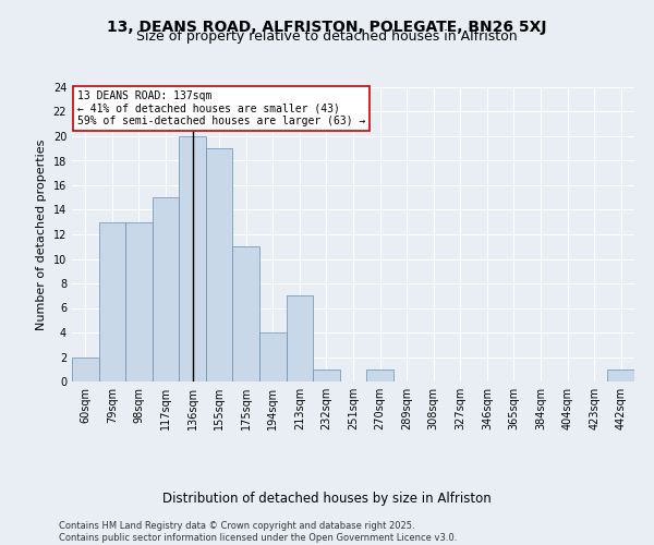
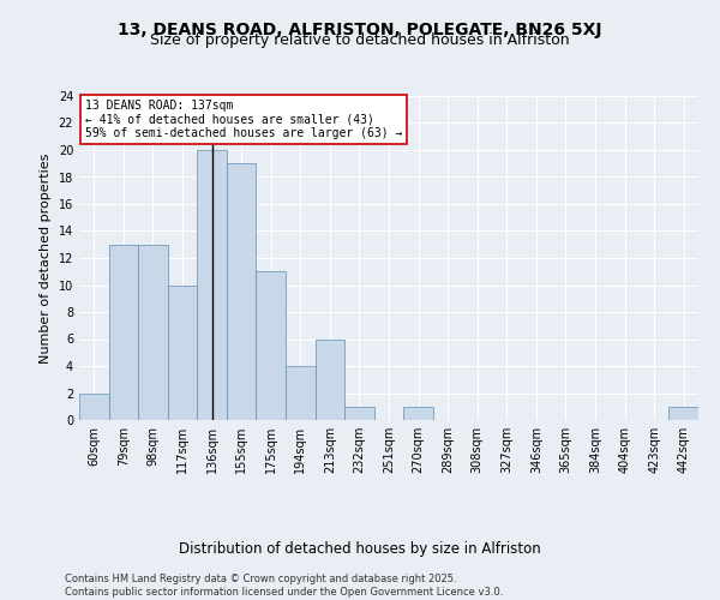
117sqm: 15 -> 10
213sqm: 7 -> 6
